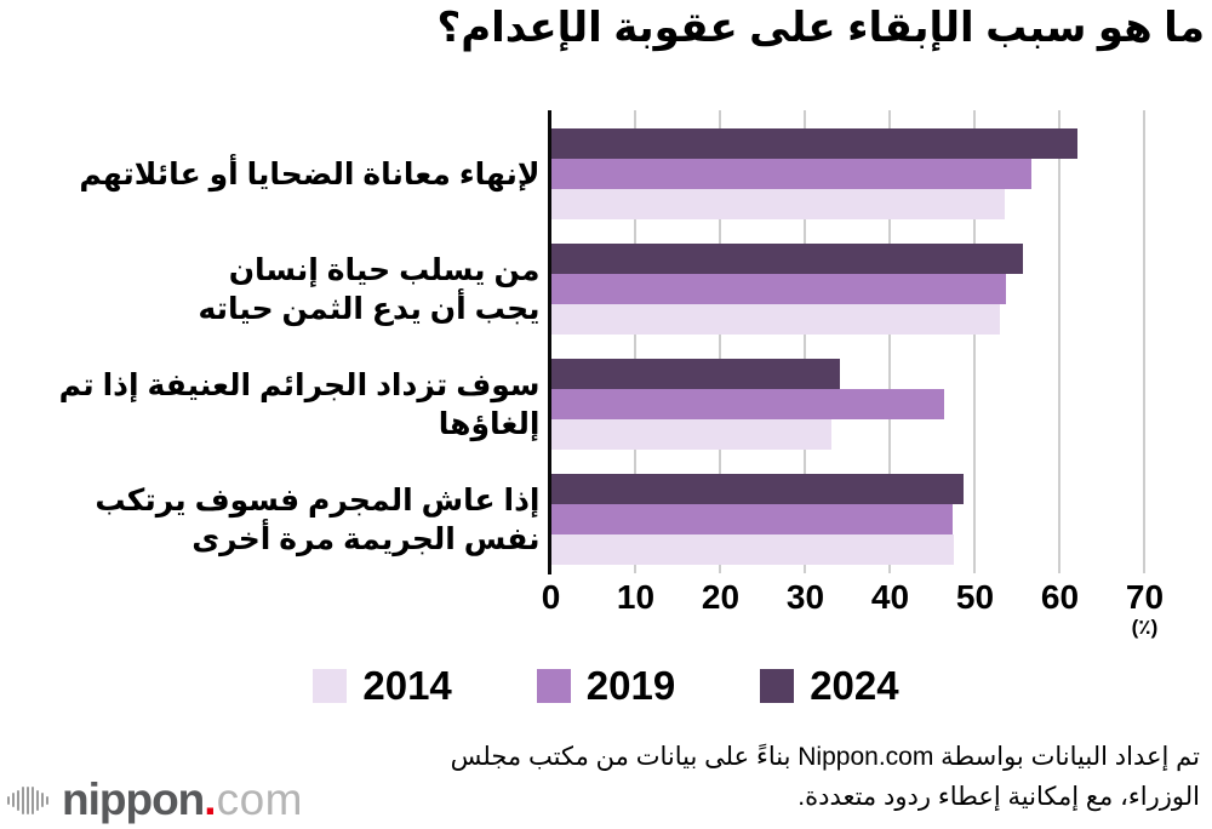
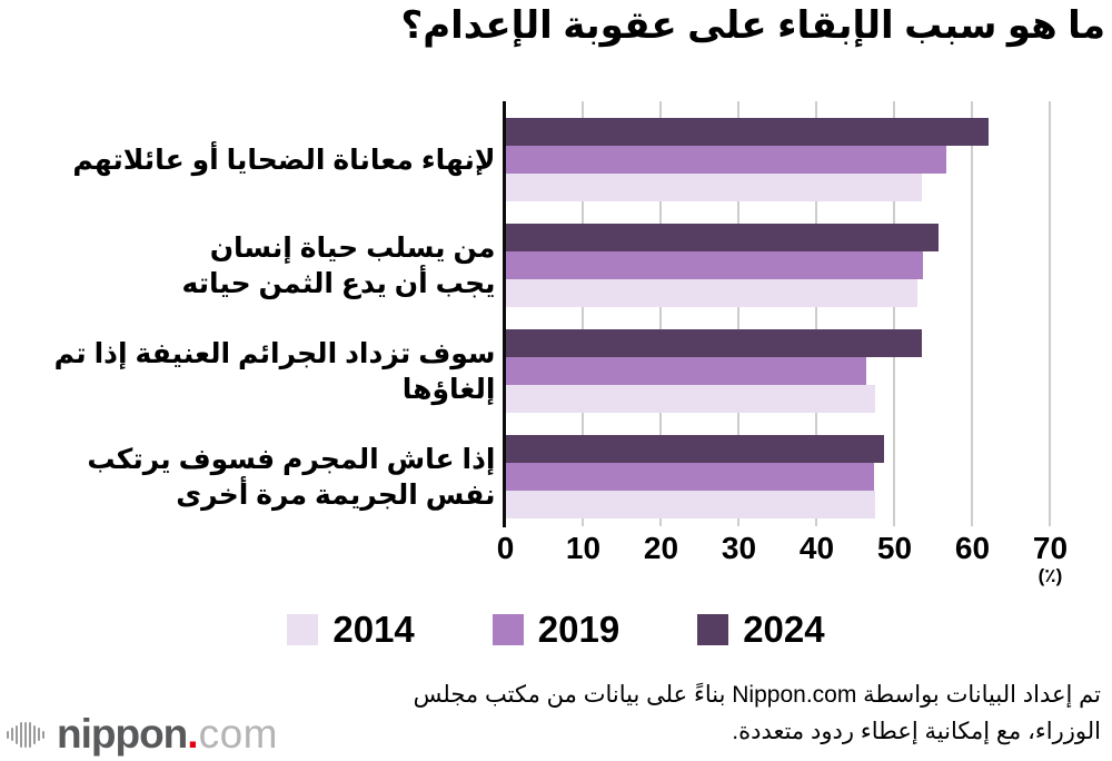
2014/سوف تزداد الجرائم العنيفة إذا تم إلغاؤها: 33 -> 47
2024/سوف تزداد الجرائم العنيفة إذا تم إلغاؤها: 34 -> 53
